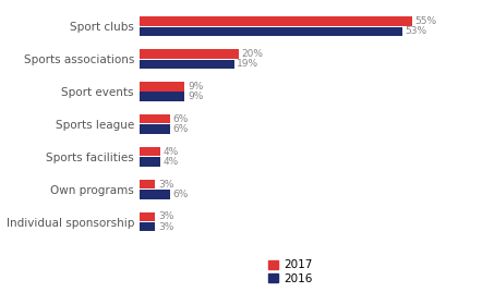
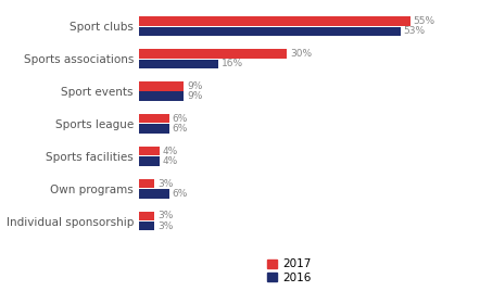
2017/Sports associations: 20% -> 30%
2016/Sports associations: 19% -> 16%
